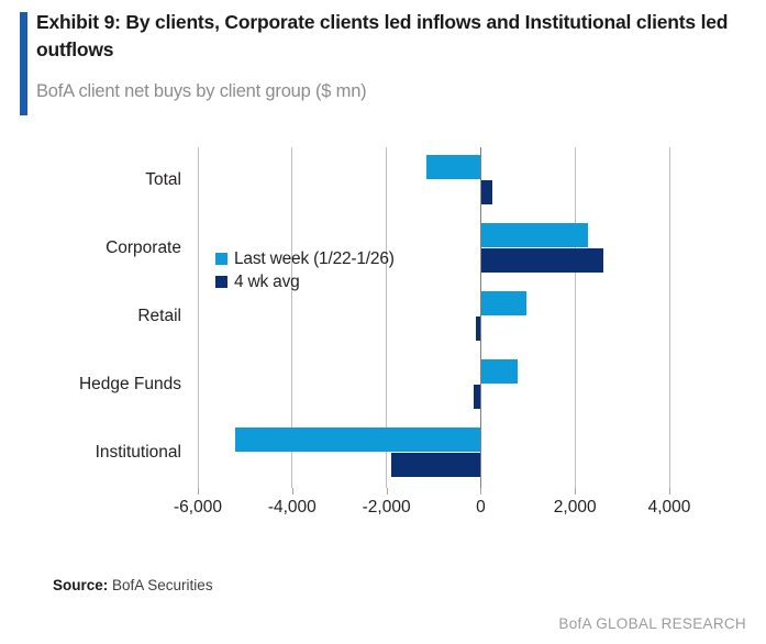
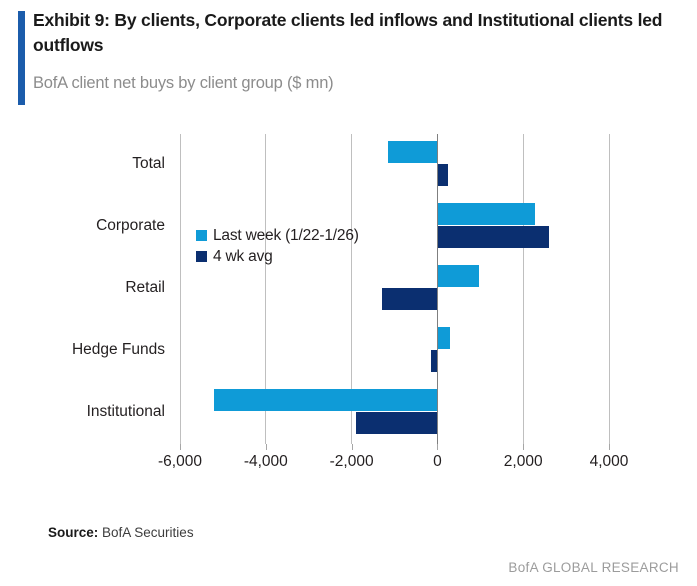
4 wk avg/Retail: -100 -> -1300
Last week (1/22-1/26)/Hedge Funds: 800 -> 300
